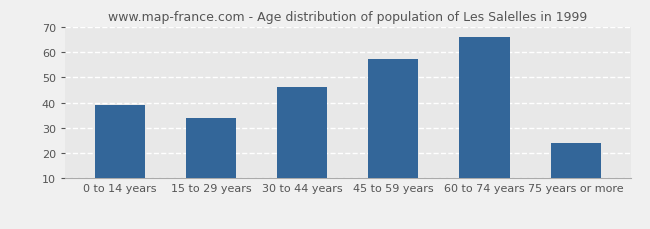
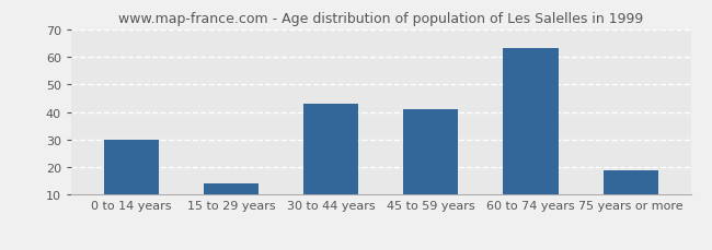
0 to 14 years: 39 -> 30
15 to 29 years: 34 -> 14
30 to 44 years: 46 -> 43
45 to 59 years: 57 -> 41
60 to 74 years: 66 -> 63
75 years or more: 24 -> 19
